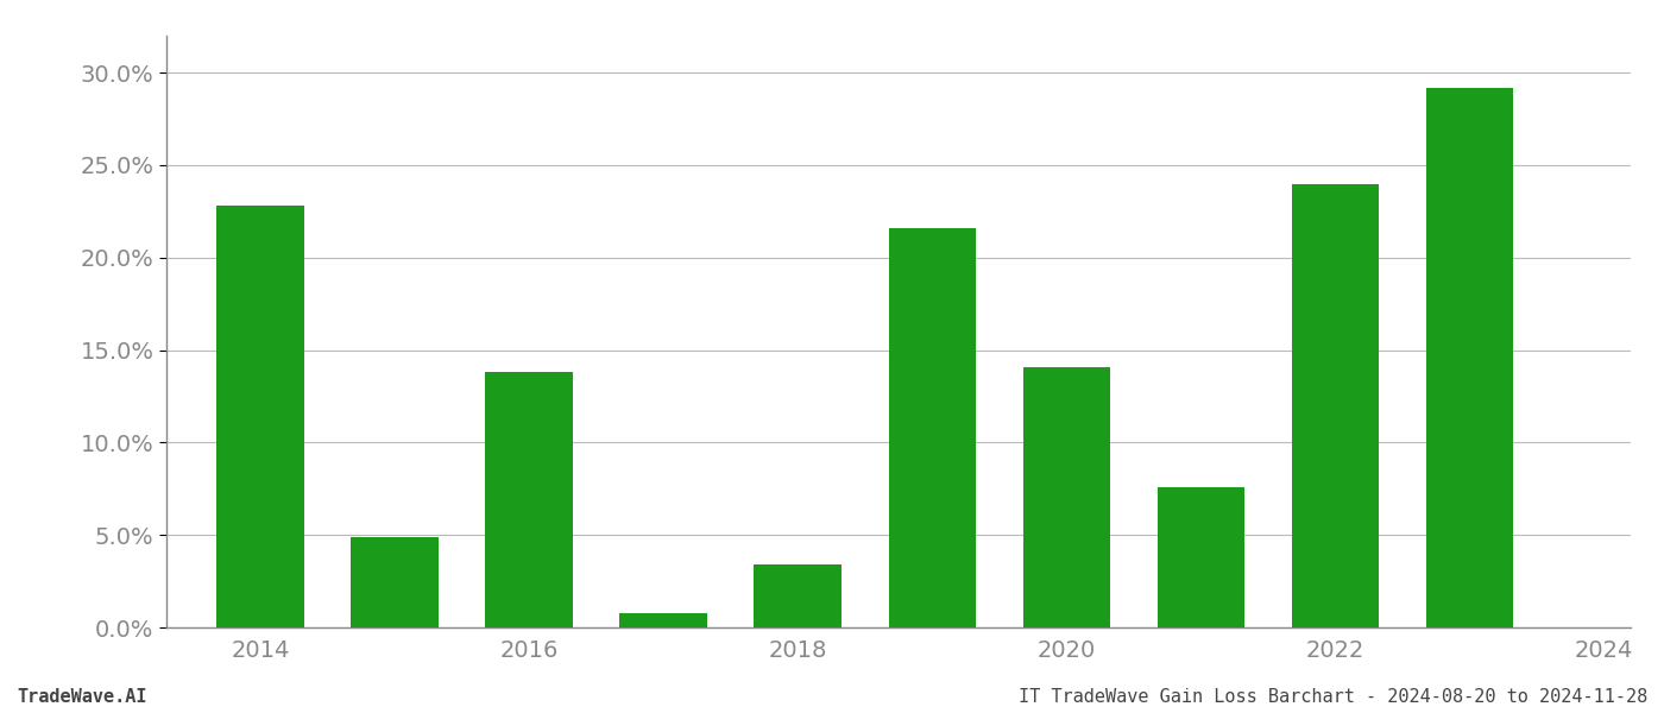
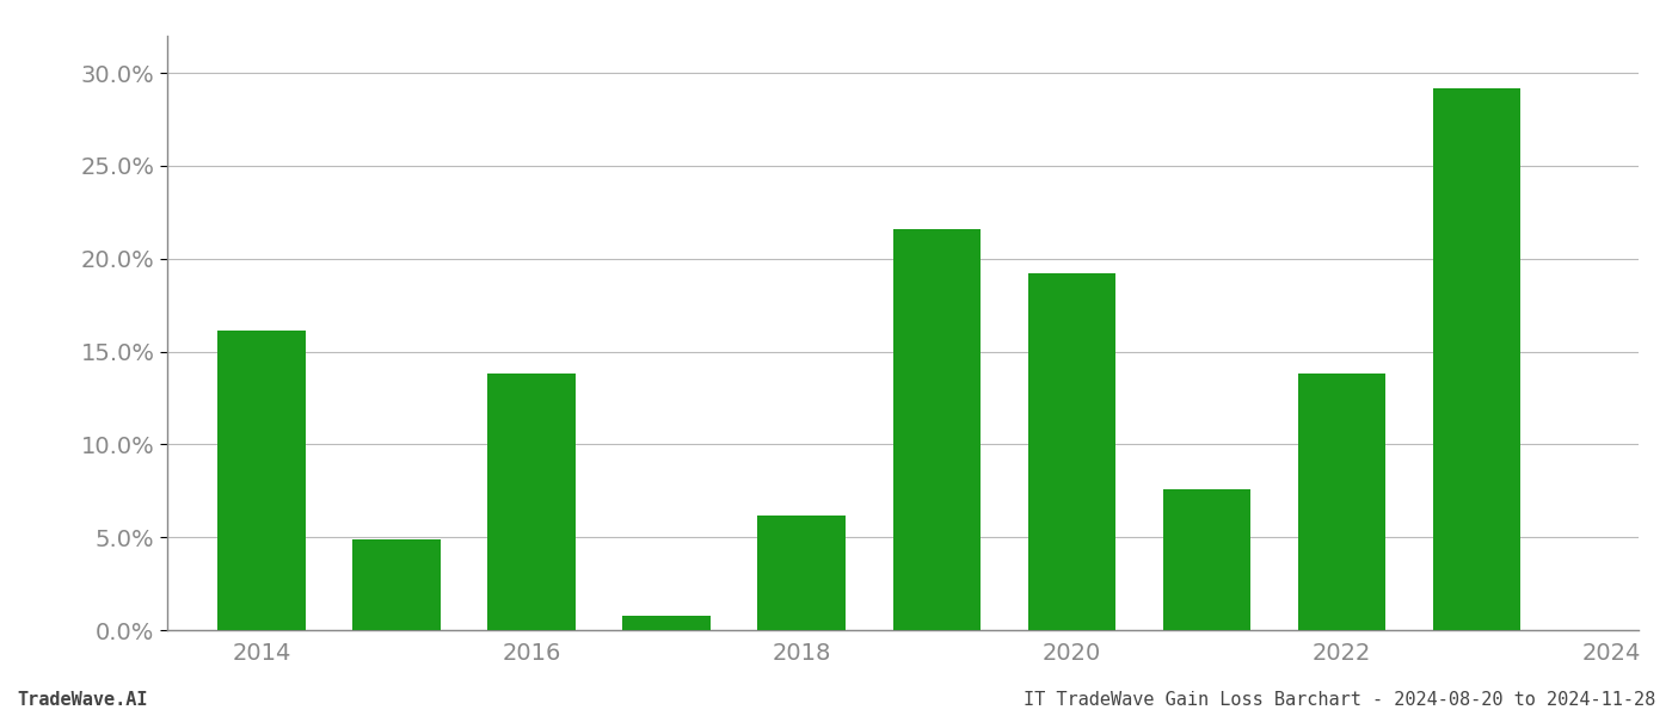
2014: 22.8% -> 16.1%
2018: 3.4% -> 6.2%
2020: 14.1% -> 19.2%
2022: 24.0% -> 13.8%
